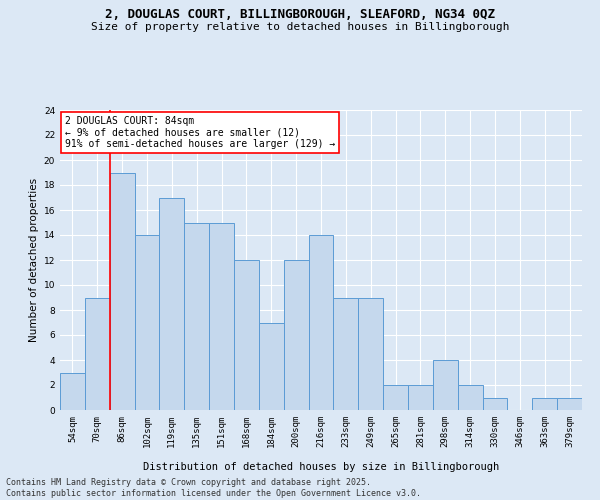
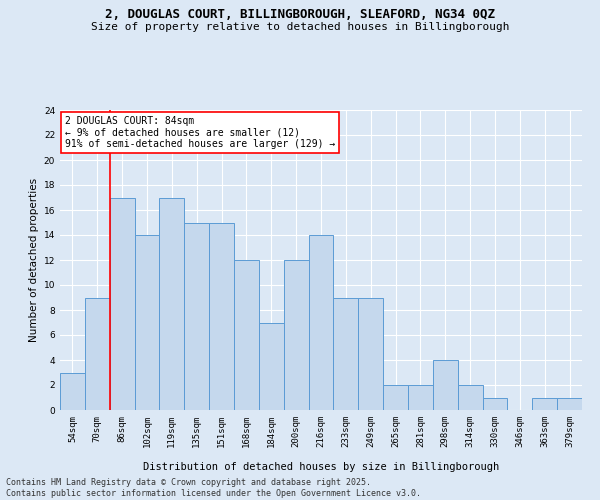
86sqm: 19 -> 17
